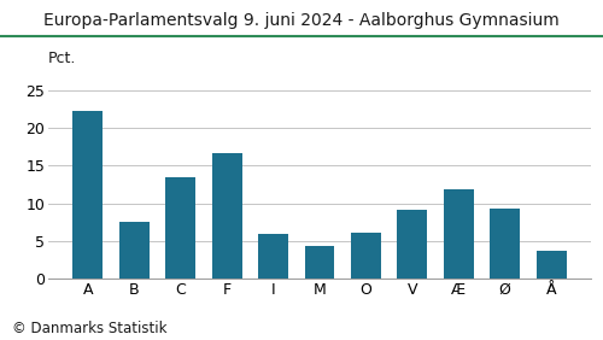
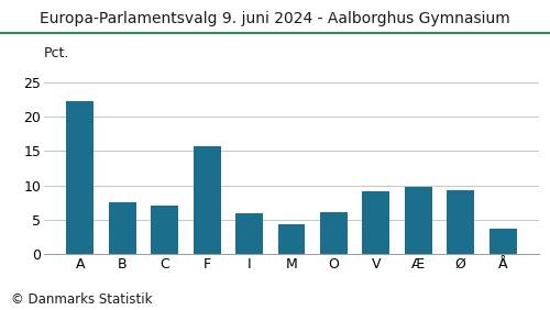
C: 13.4 -> 7.0
F: 16.6 -> 15.6
Æ: 11.8 -> 9.8
